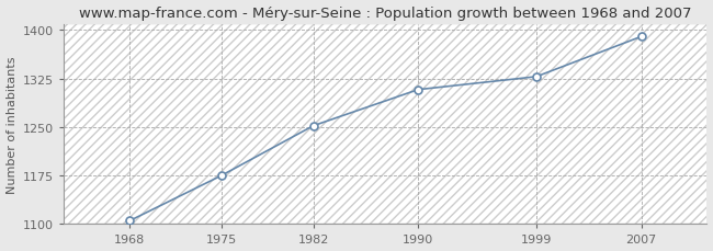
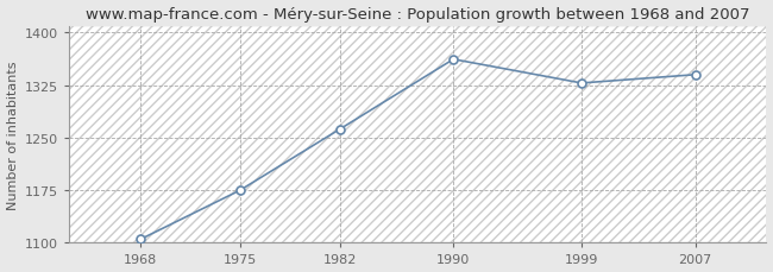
1982: 1252 -> 1262
1990: 1308 -> 1362
2007: 1390 -> 1340
